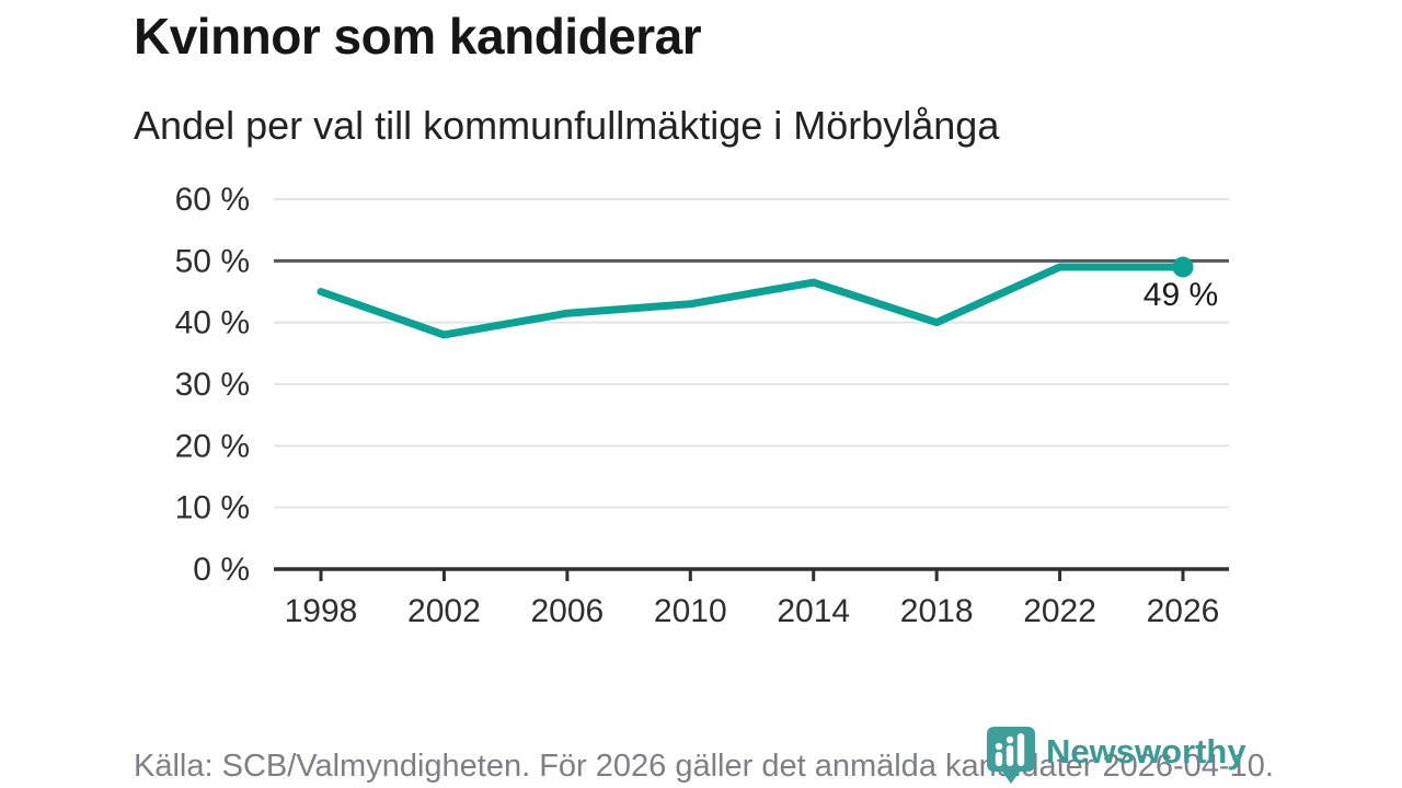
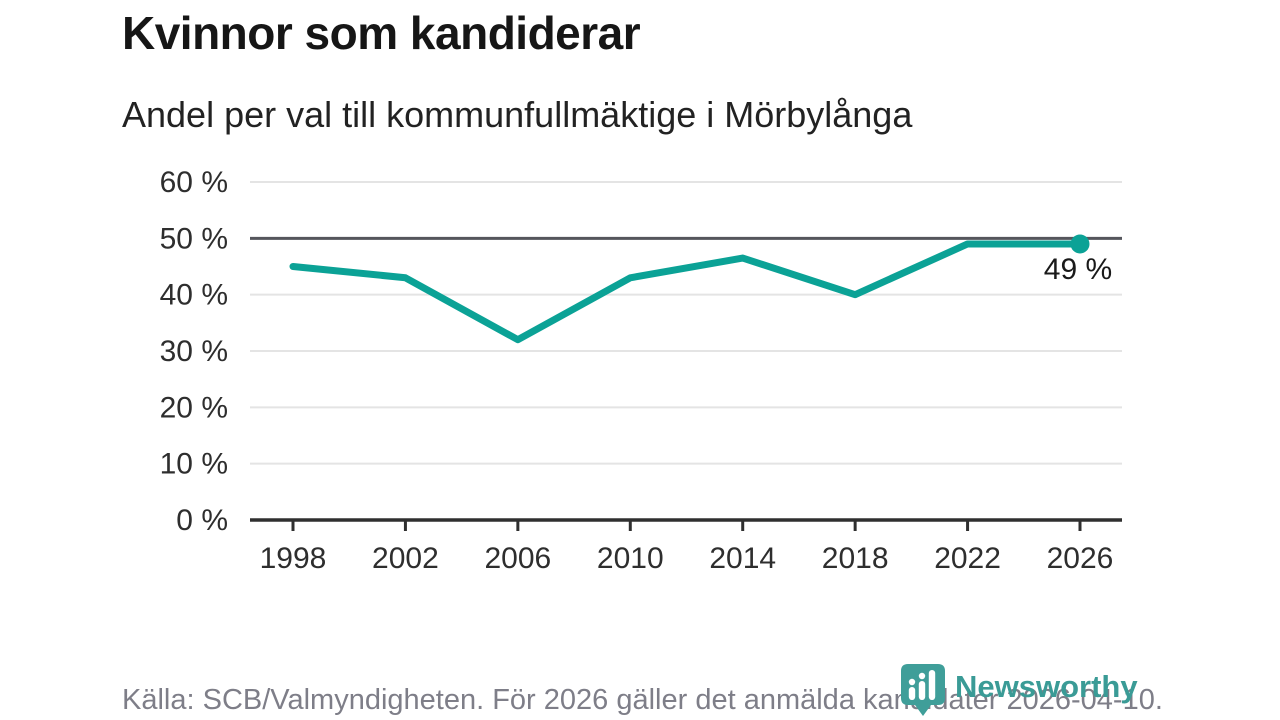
2002: 38% -> 43%
2006: 42% -> 32%
